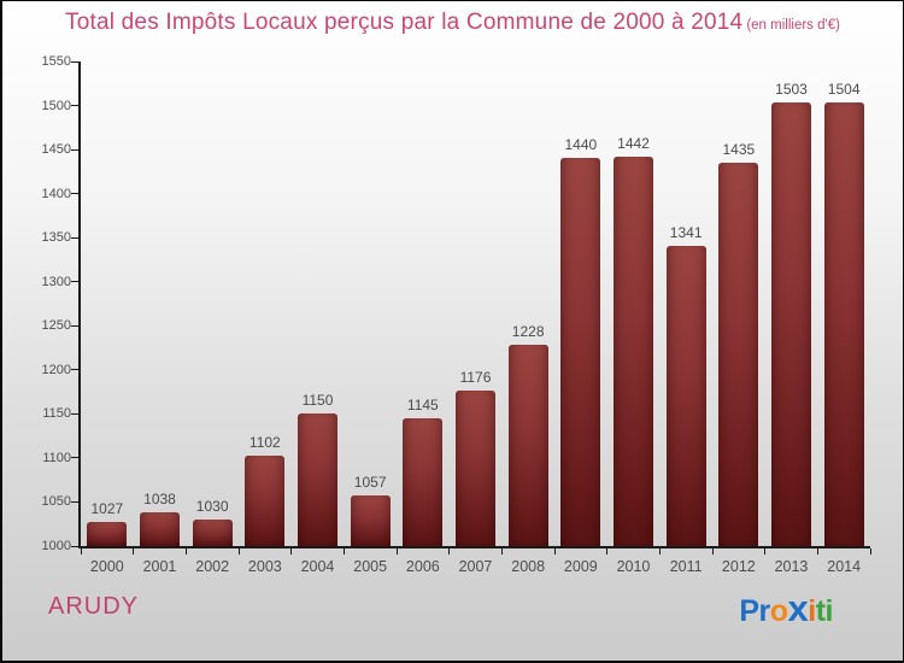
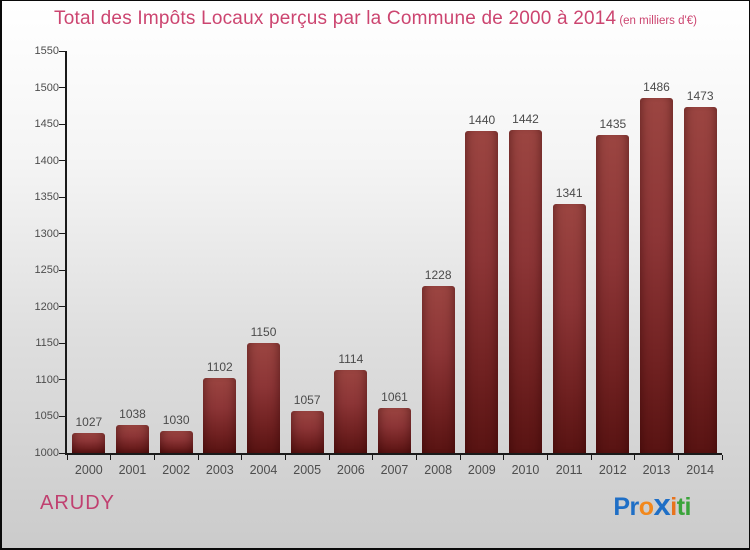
2006: 1145 -> 1114
2007: 1176 -> 1061
2013: 1503 -> 1486
2014: 1504 -> 1473
